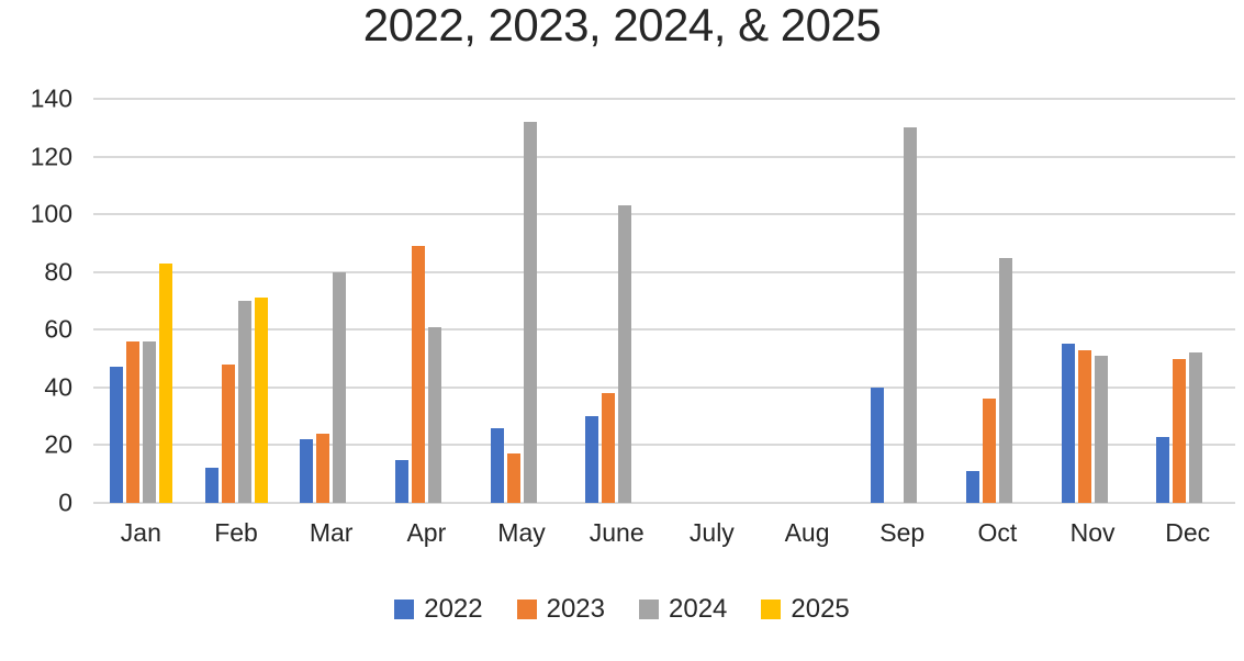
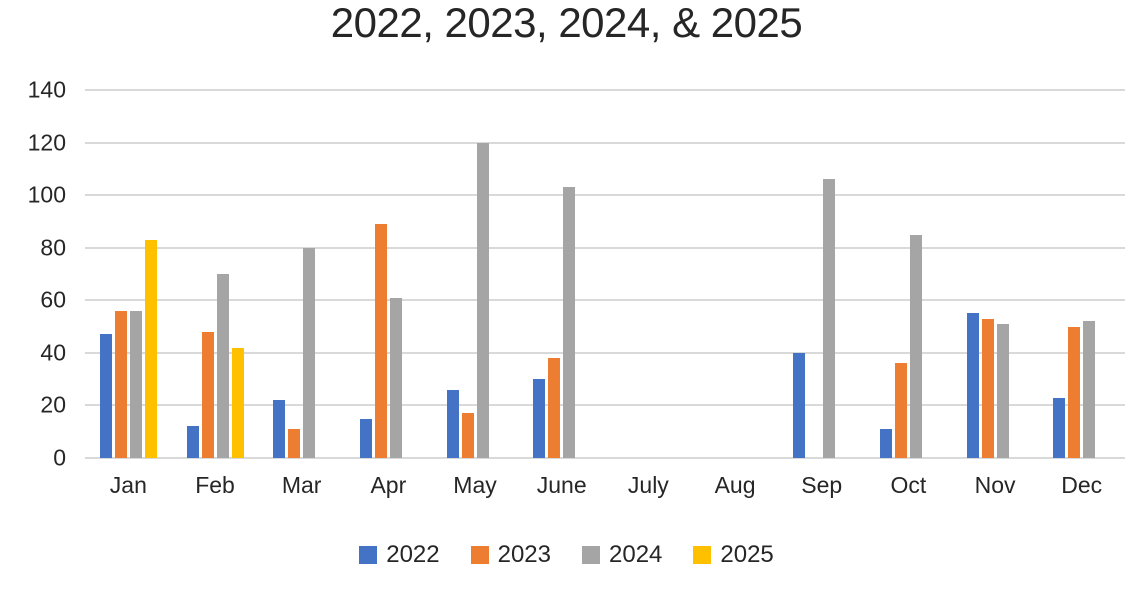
2025/Feb: 71 -> 42
2023/Mar: 24 -> 11
2024/May: 132 -> 120
2024/Sep: 130 -> 106
